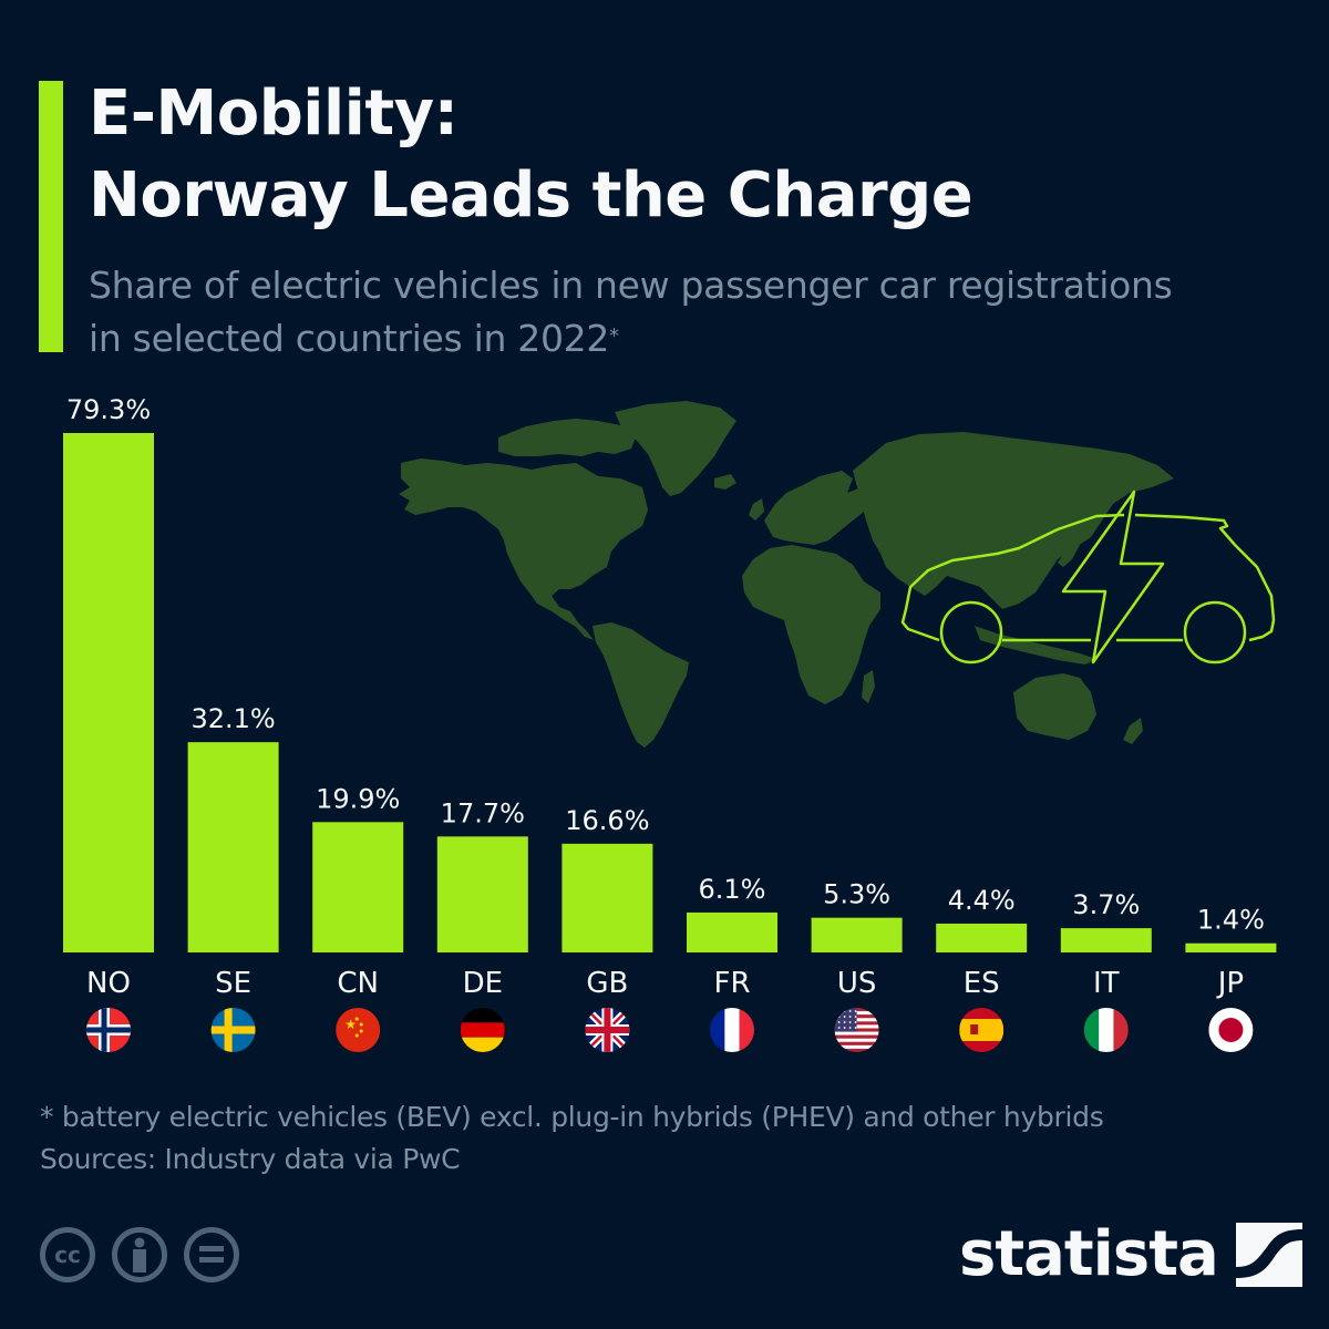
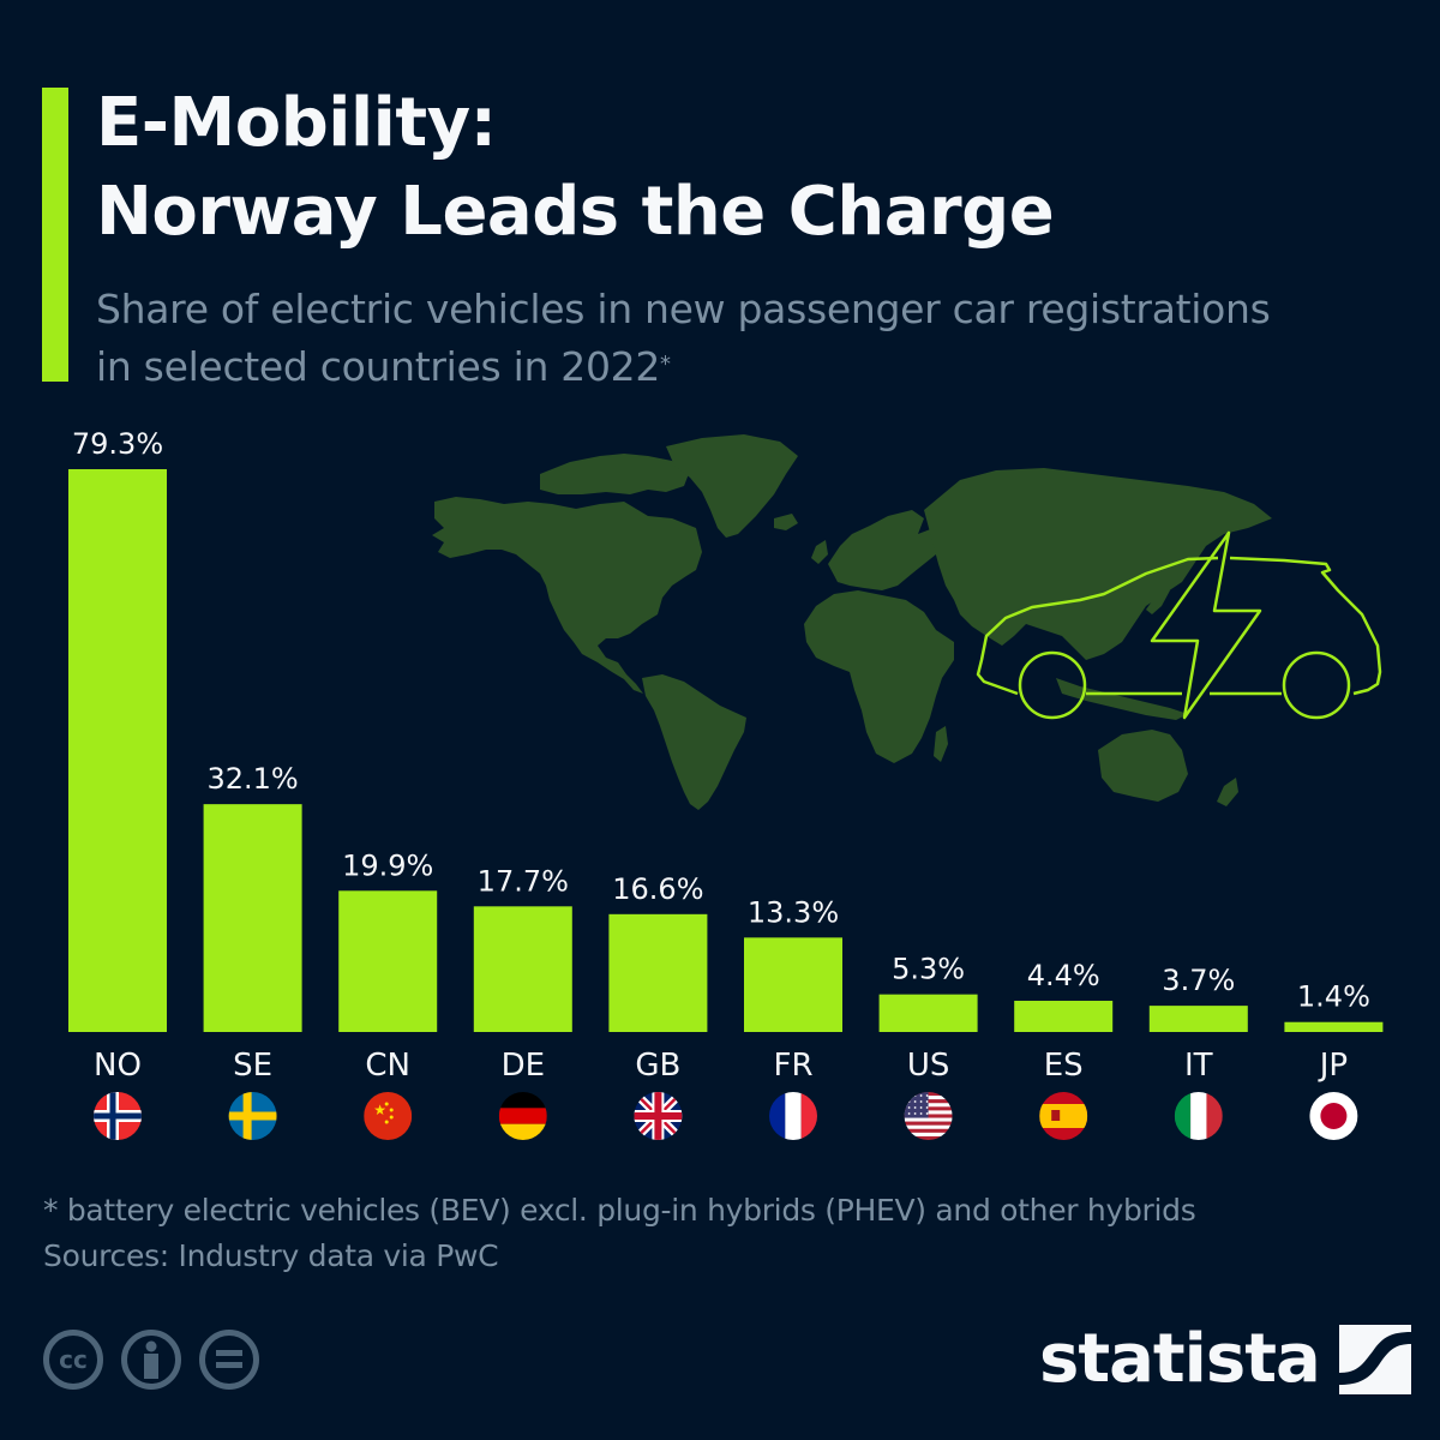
FR: 6.1% -> 13.3%
